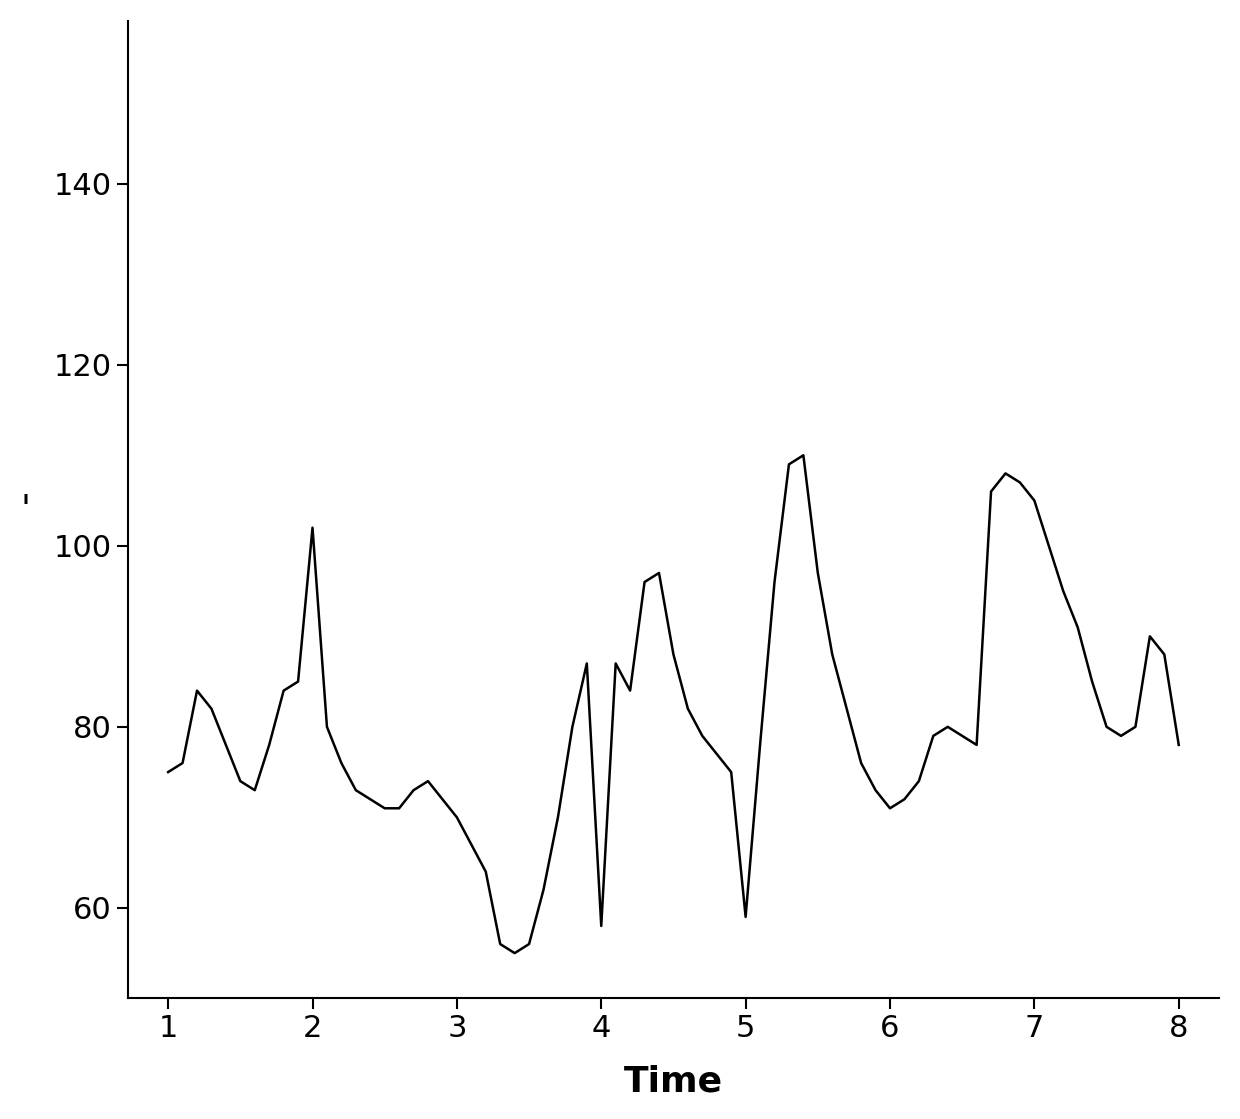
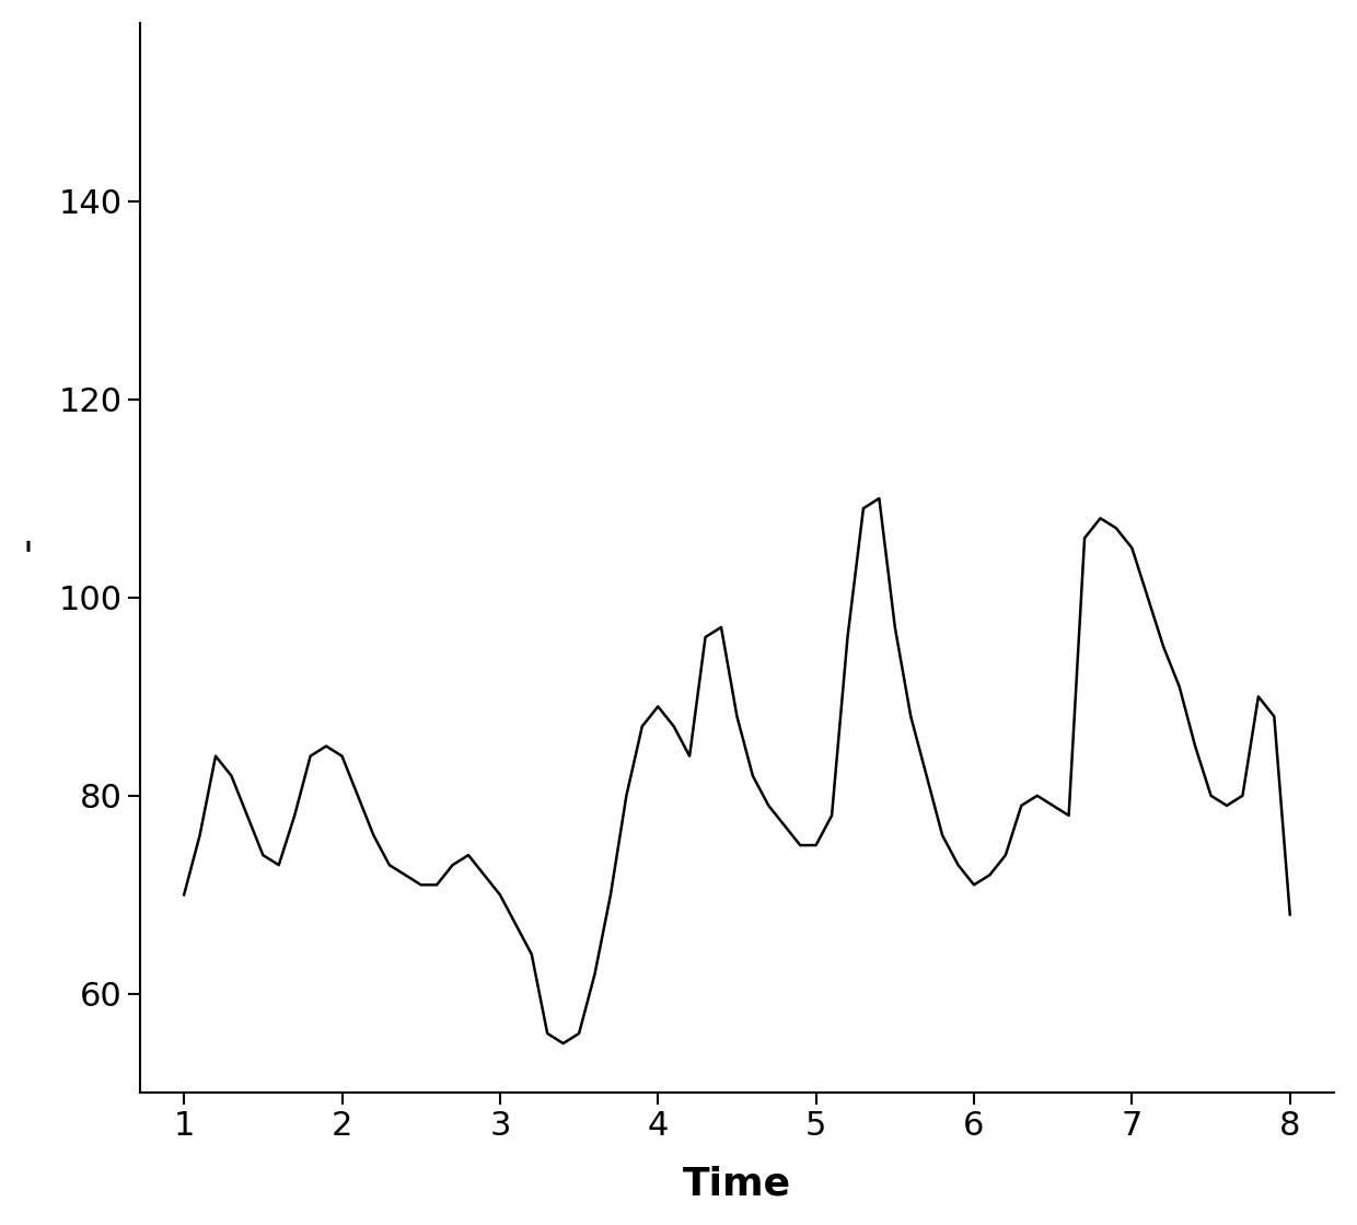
1: 75 -> 70
2: 102 -> 84
4: 58 -> 89
5: 59 -> 75
8: 78 -> 68
